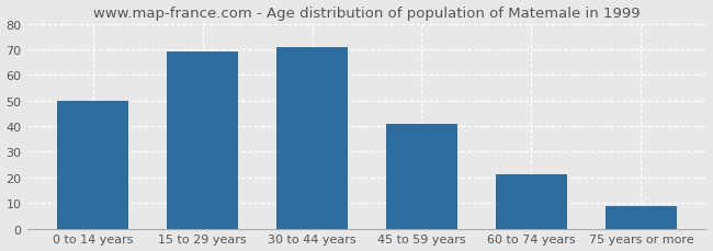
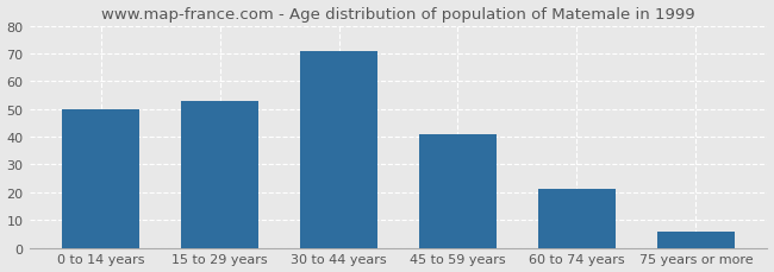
15 to 29 years: 69 -> 53
75 years or more: 9 -> 6
